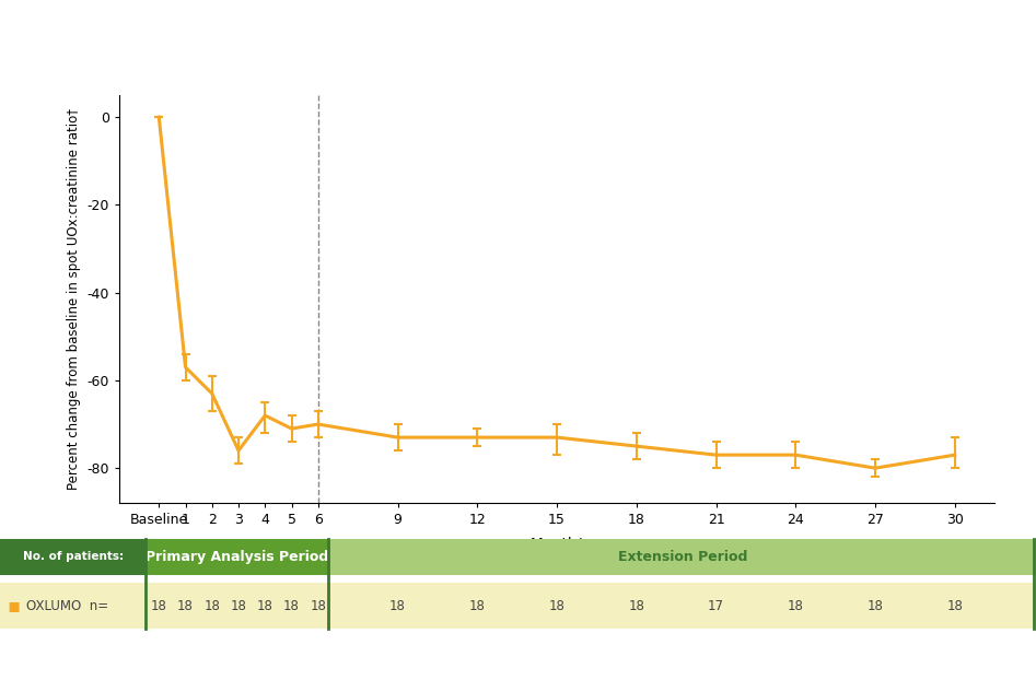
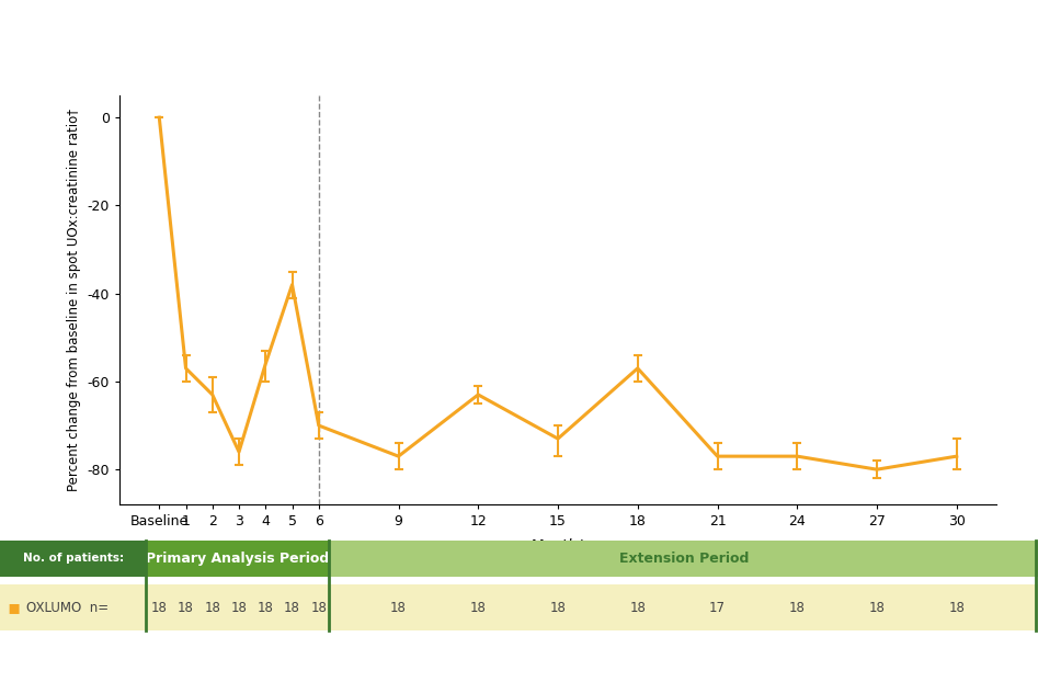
4: -68 -> -56
5: -71 -> -38
9: -73 -> -77
12: -73 -> -63
18: -75 -> -57
